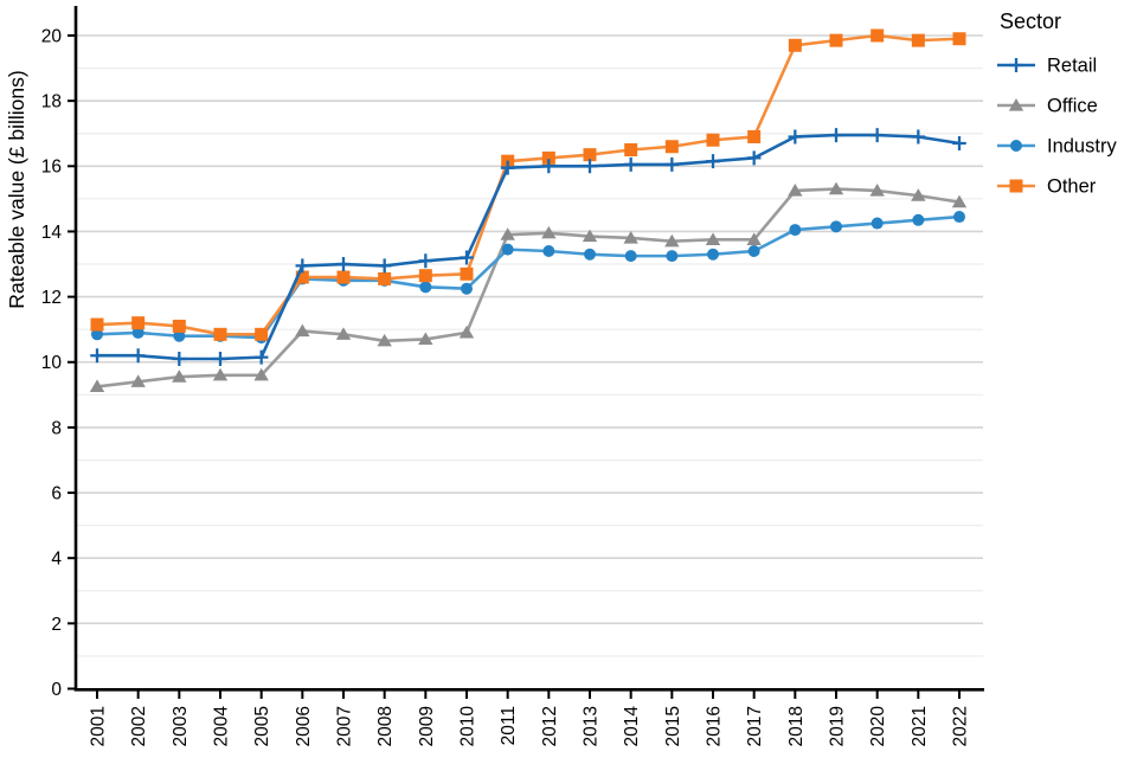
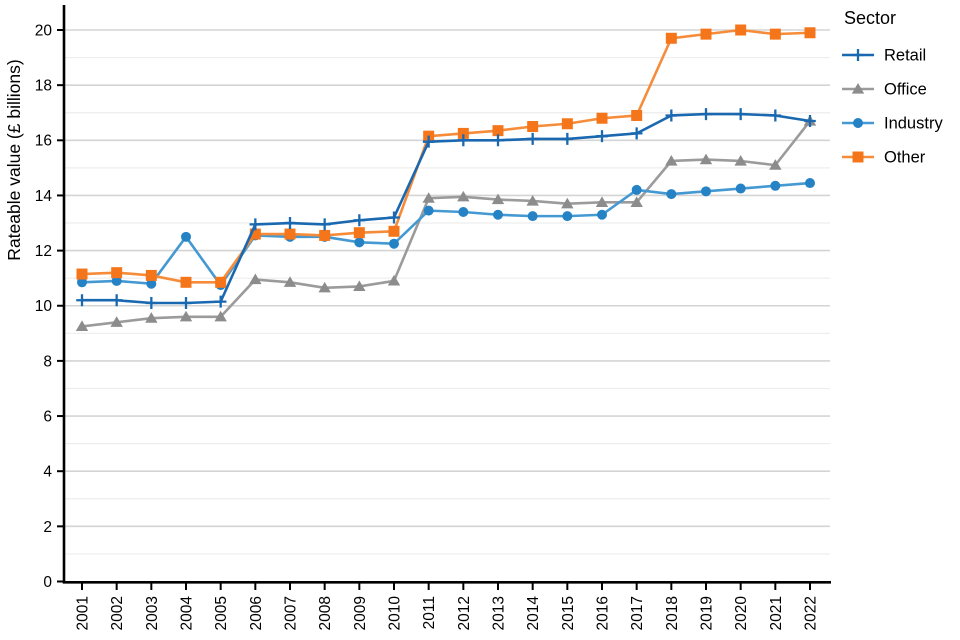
Industry/2004: 10.8 -> 12.5
Industry/2017: 13.4 -> 14.2
Office/2022: 14.9 -> 16.7
